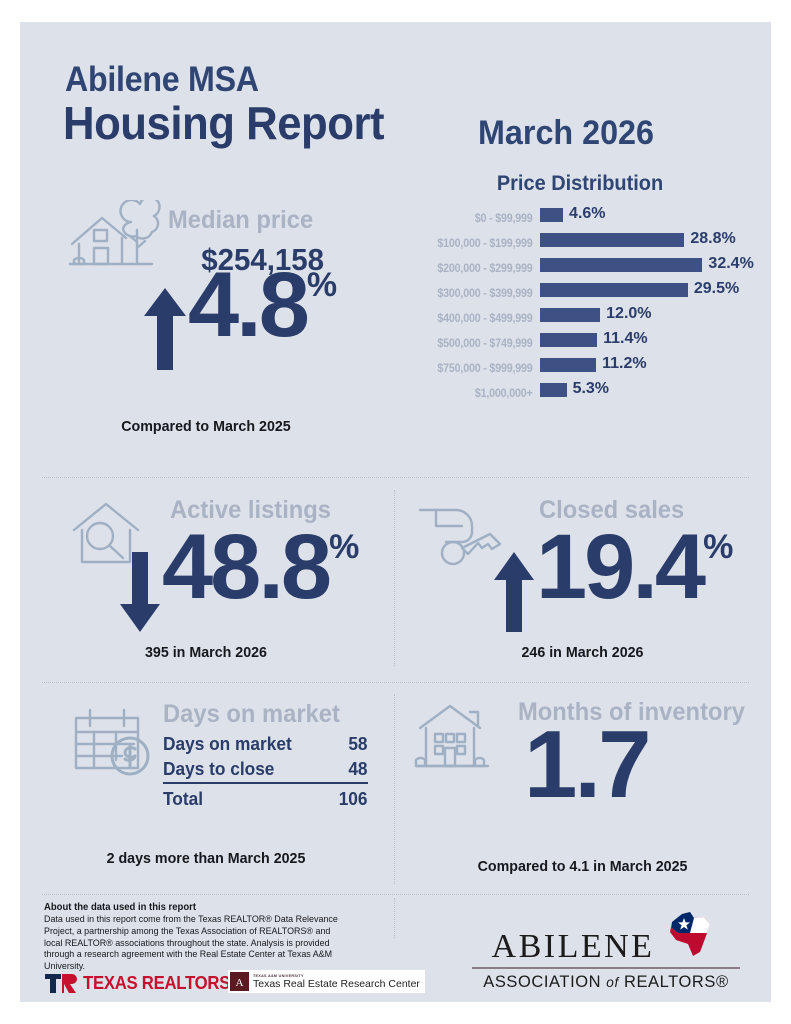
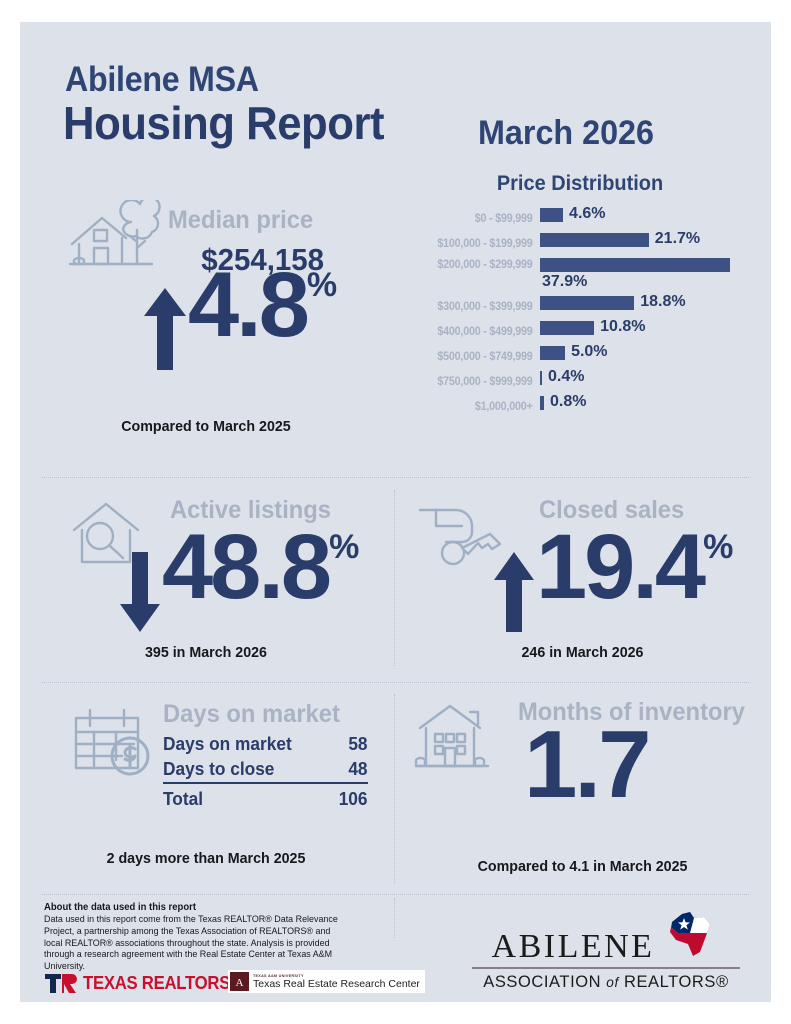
$100,000 - $199,999: 28.8% -> 21.7%
$200,000 - $299,999: 32.4% -> 37.9%
$300,000 - $399,999: 29.5% -> 18.8%
$400,000 - $499,999: 12.0% -> 10.8%
$500,000 - $749,999: 11.4% -> 5.0%
$750,000 - $999,999: 11.2% -> 0.4%
$1,000,000+: 5.3% -> 0.8%
